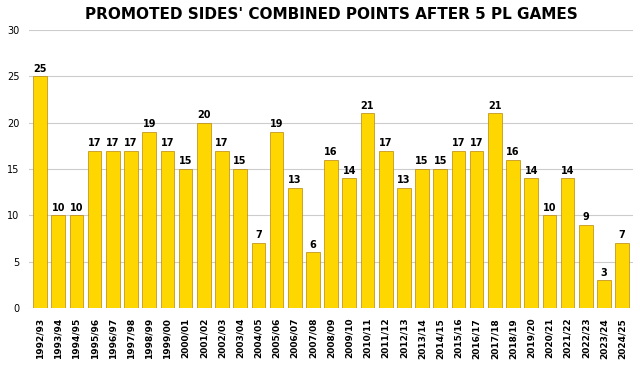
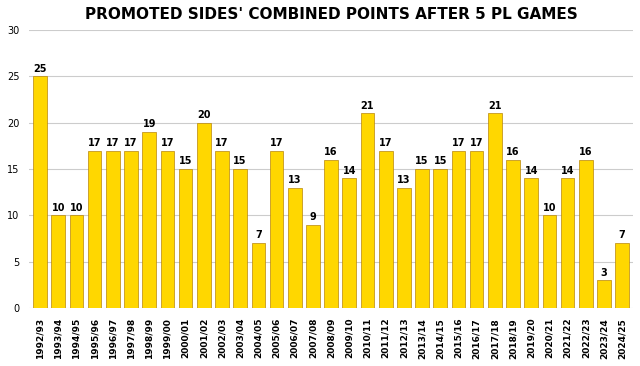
2005/06: 19 -> 17
2007/08: 6 -> 9
2022/23: 9 -> 16
